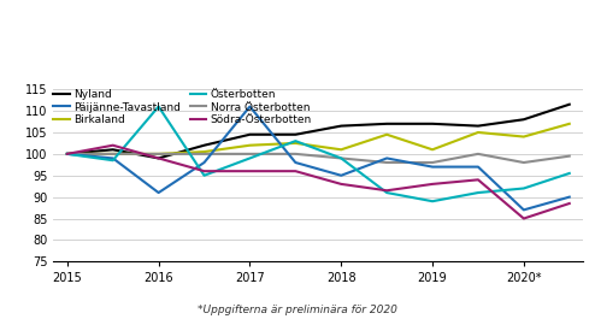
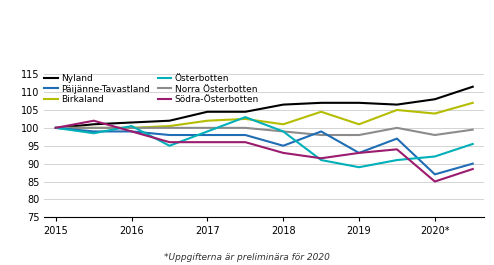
Nyland/2016: 99.0 -> 101.5
Päijänne-Tavastland/2016: 91 -> 99
Österbotten/2016: 111.0 -> 100.5
Päijänne-Tavastland/2017: 111 -> 98
Päijänne-Tavastland/2019: 97 -> 93
